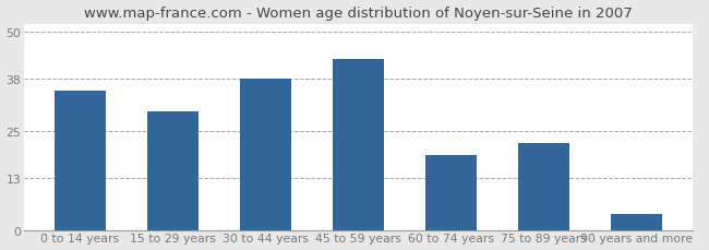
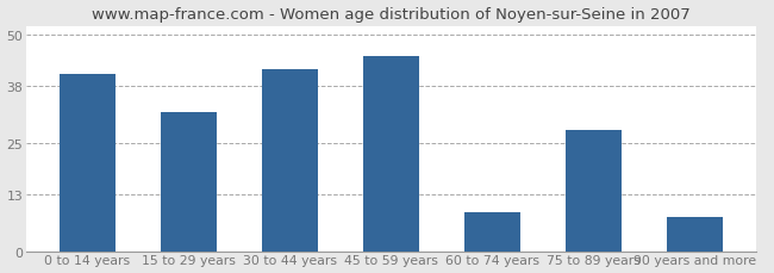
0 to 14 years: 35 -> 41
15 to 29 years: 30 -> 32
30 to 44 years: 38 -> 42
45 to 59 years: 43 -> 45
60 to 74 years: 19 -> 9
75 to 89 years: 22 -> 28
90 years and more: 4 -> 8
